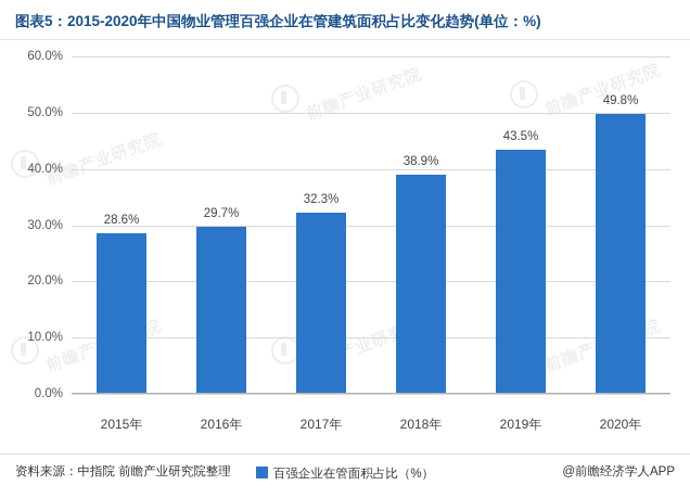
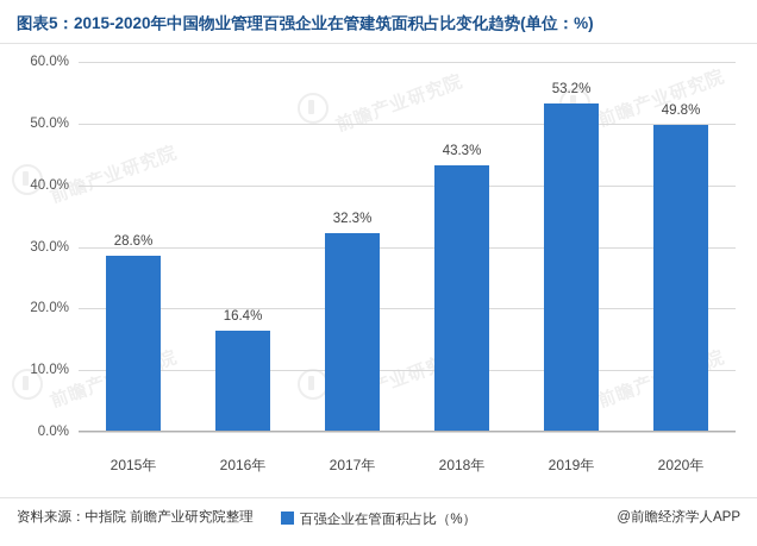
2016年: 29.7% -> 16.4%
2018年: 38.9% -> 43.3%
2019年: 43.5% -> 53.2%
